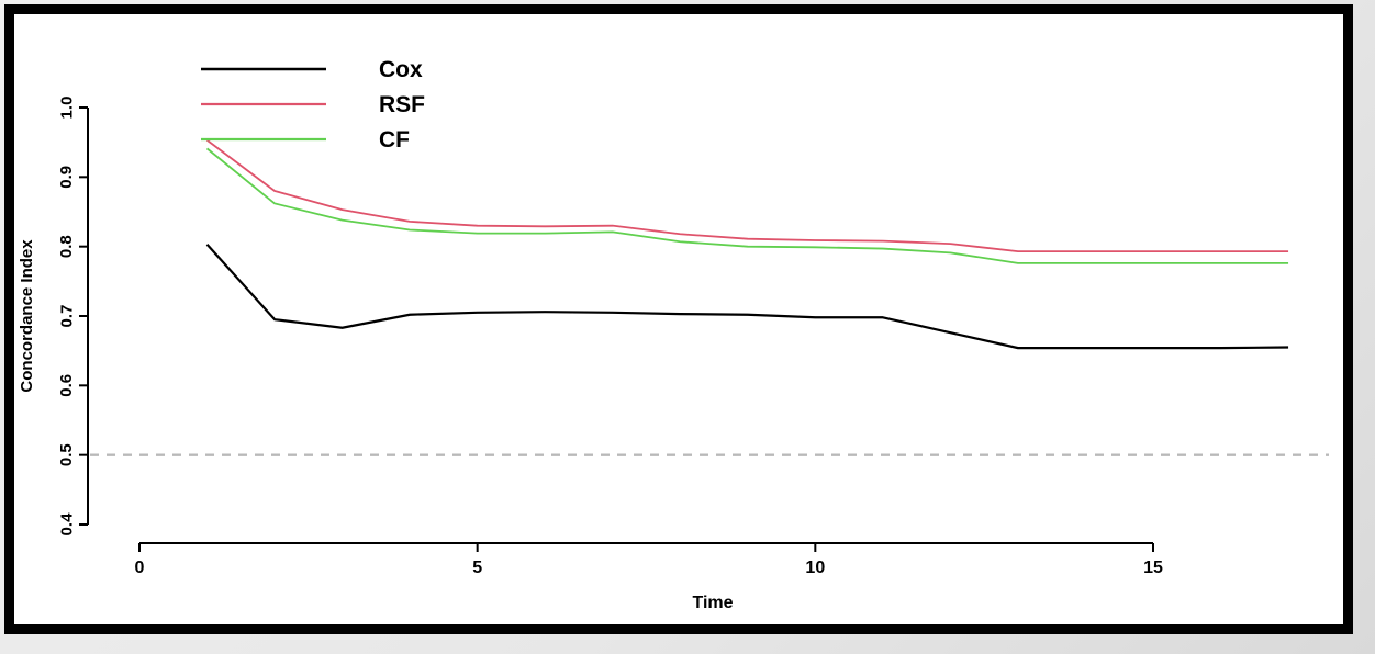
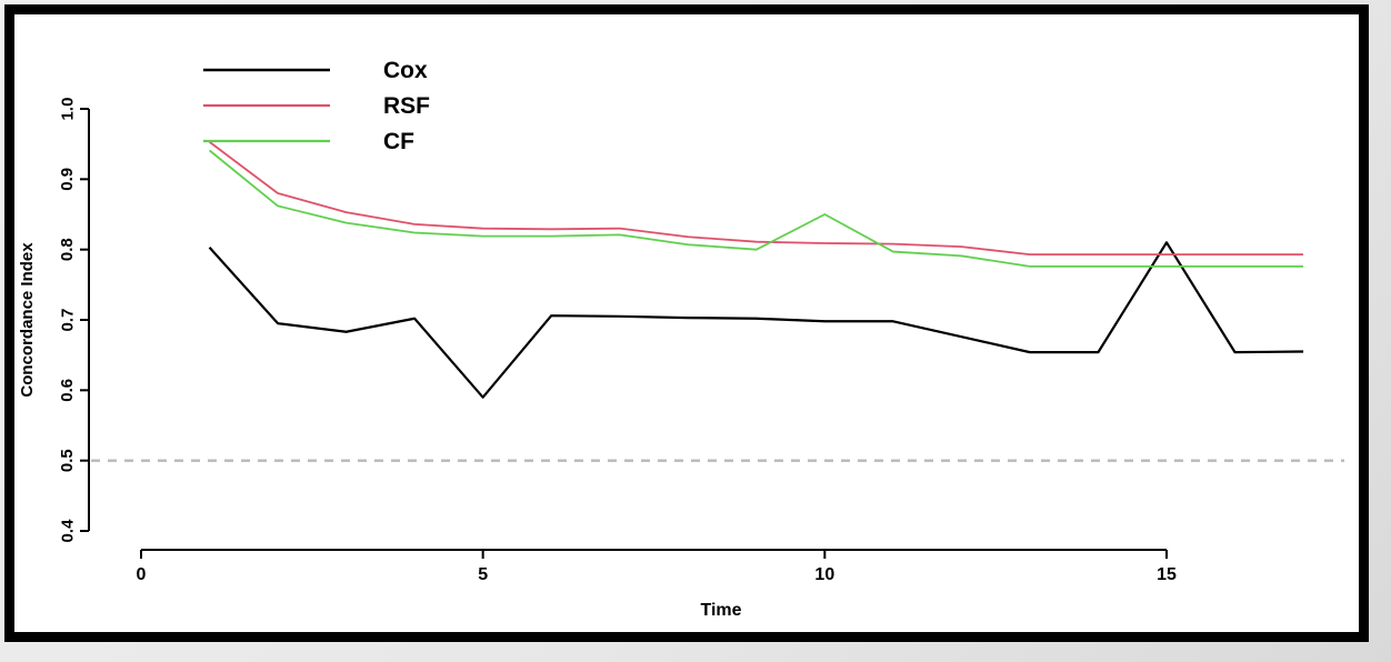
Cox/5: 0.70 -> 0.59
CF/10: 0.80 -> 0.85
Cox/15: 0.65 -> 0.81
